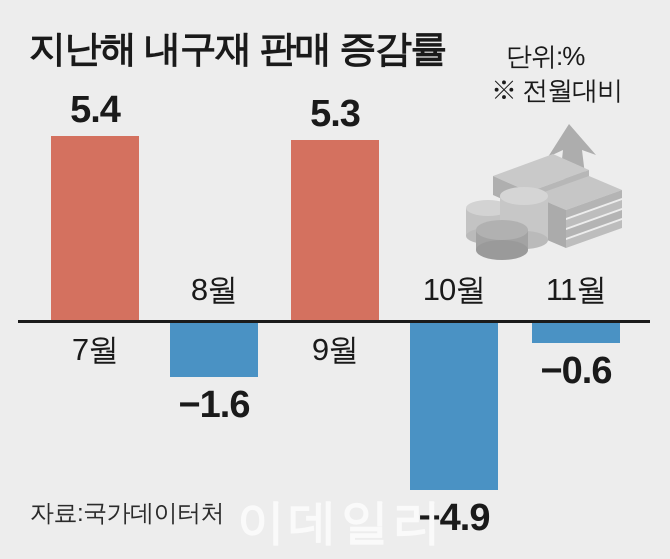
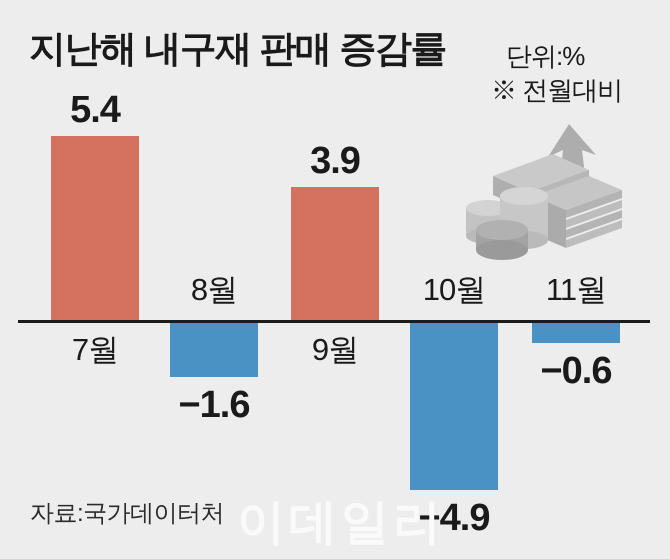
9월: 5.3 -> 3.9
